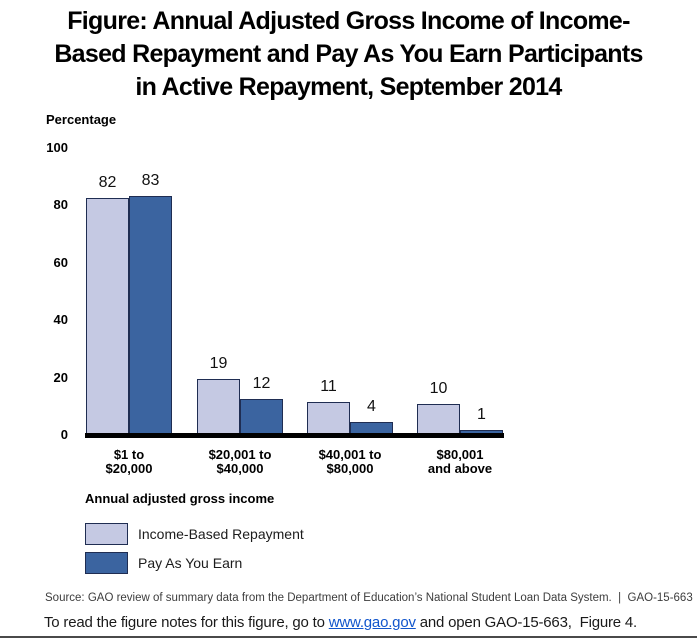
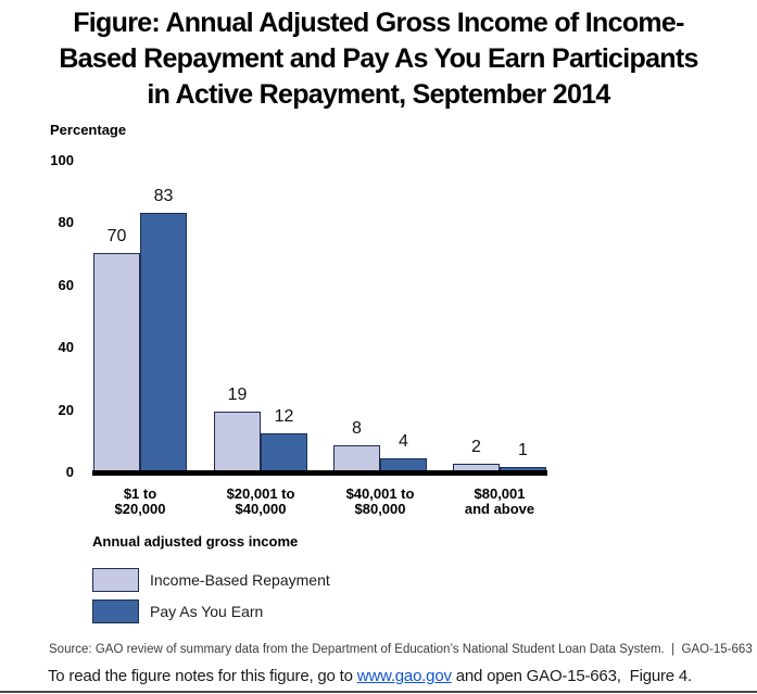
Income-Based Repayment/$1 to $20,000: 82 -> 70
Income-Based Repayment/$40,001 to $80,000: 11 -> 8
Income-Based Repayment/$80,001 and above: 10 -> 2
